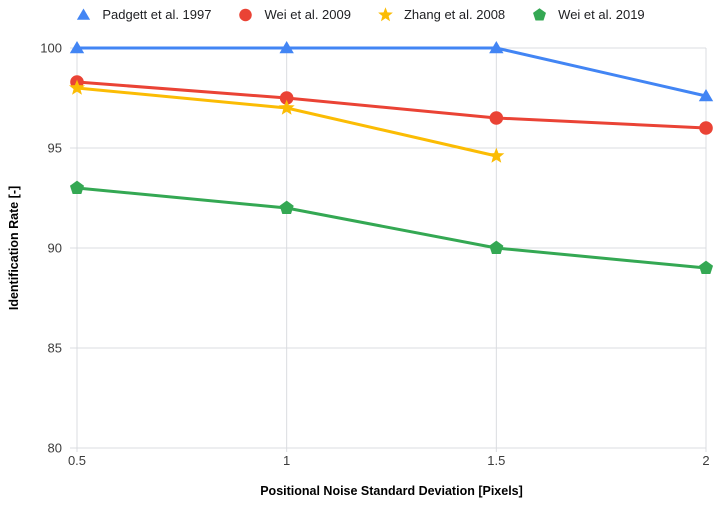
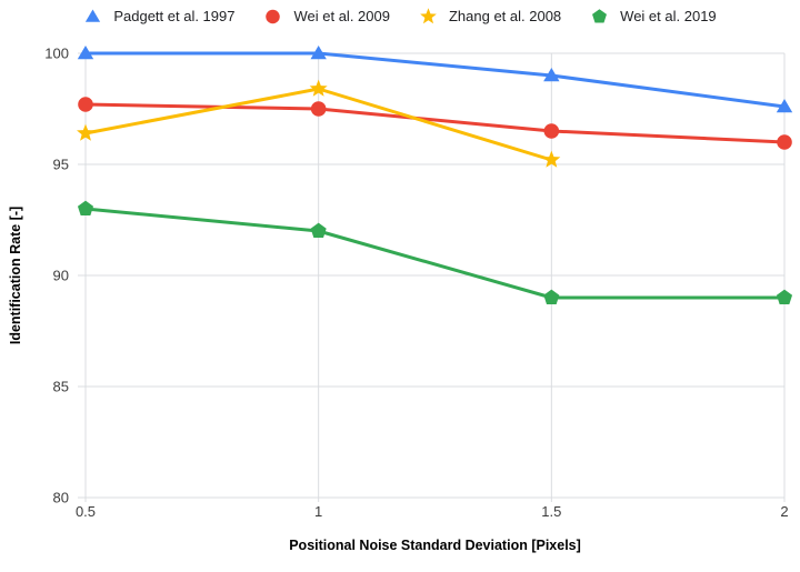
Wei et al. 2009/0.5: 98.3 -> 97.7
Zhang et al. 2008/0.5: 98.0 -> 96.4
Zhang et al. 2008/1: 97.0 -> 98.4
Padgett et al. 1997/1.5: 100.0 -> 99.0
Zhang et al. 2008/1.5: 94.6 -> 95.2
Wei et al. 2019/1.5: 90 -> 89
